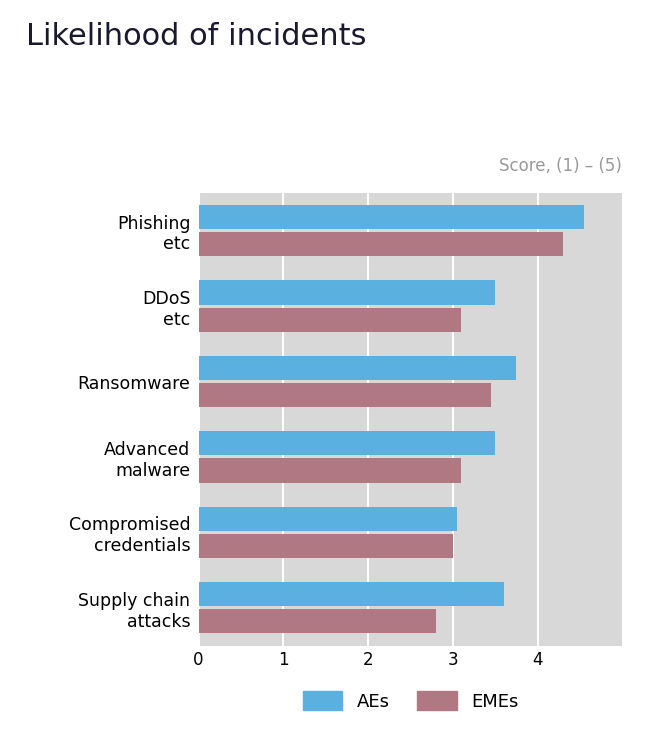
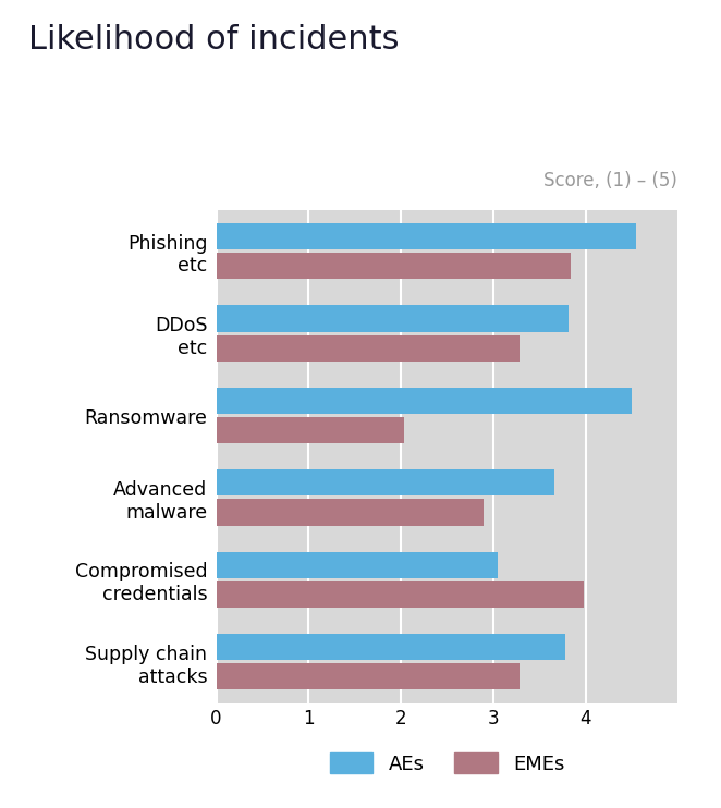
EMEs/Phishing etc: 4.30 -> 3.84
AEs/DDoS etc: 3.50 -> 3.82
EMEs/DDoS etc: 3.10 -> 3.28
AEs/Ransomware: 3.75 -> 4.50
EMEs/Ransomware: 3.45 -> 2.04
AEs/Advanced malware: 3.50 -> 3.66
EMEs/Advanced malware: 3.10 -> 2.90
EMEs/Compromised credentials: 3.00 -> 3.98
AEs/Supply chain attacks: 3.60 -> 3.78
EMEs/Supply chain attacks: 2.80 -> 3.28
